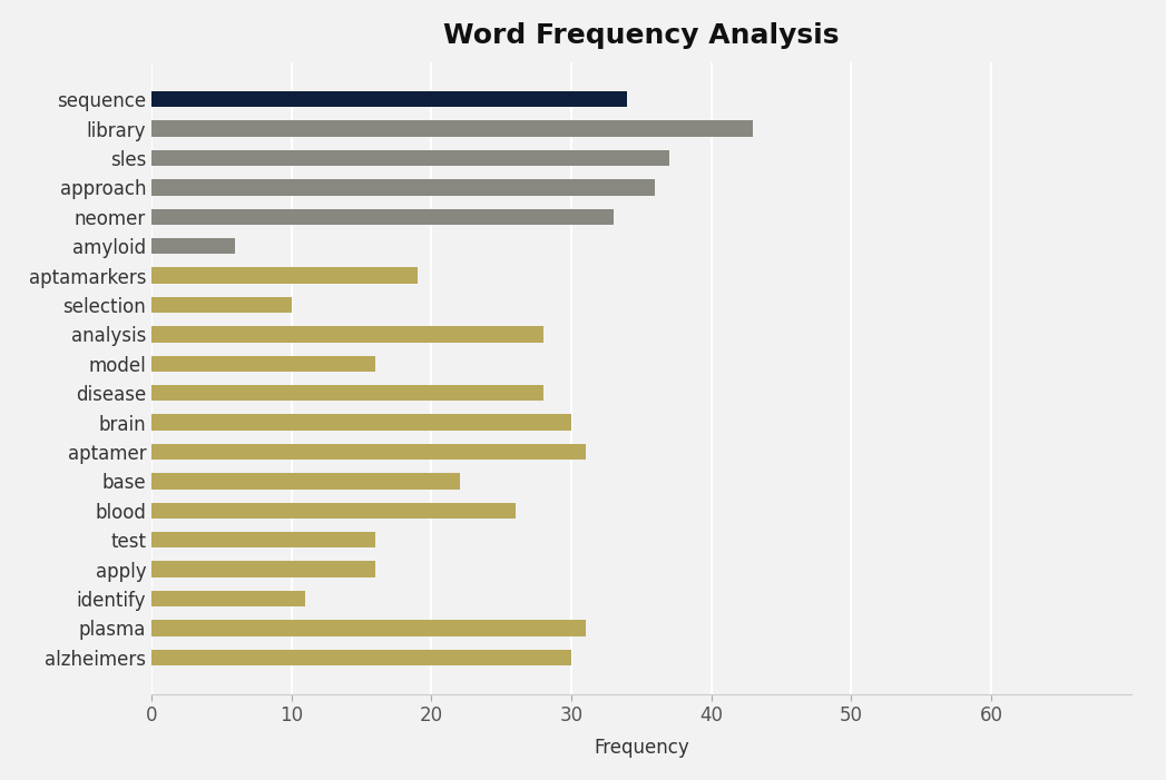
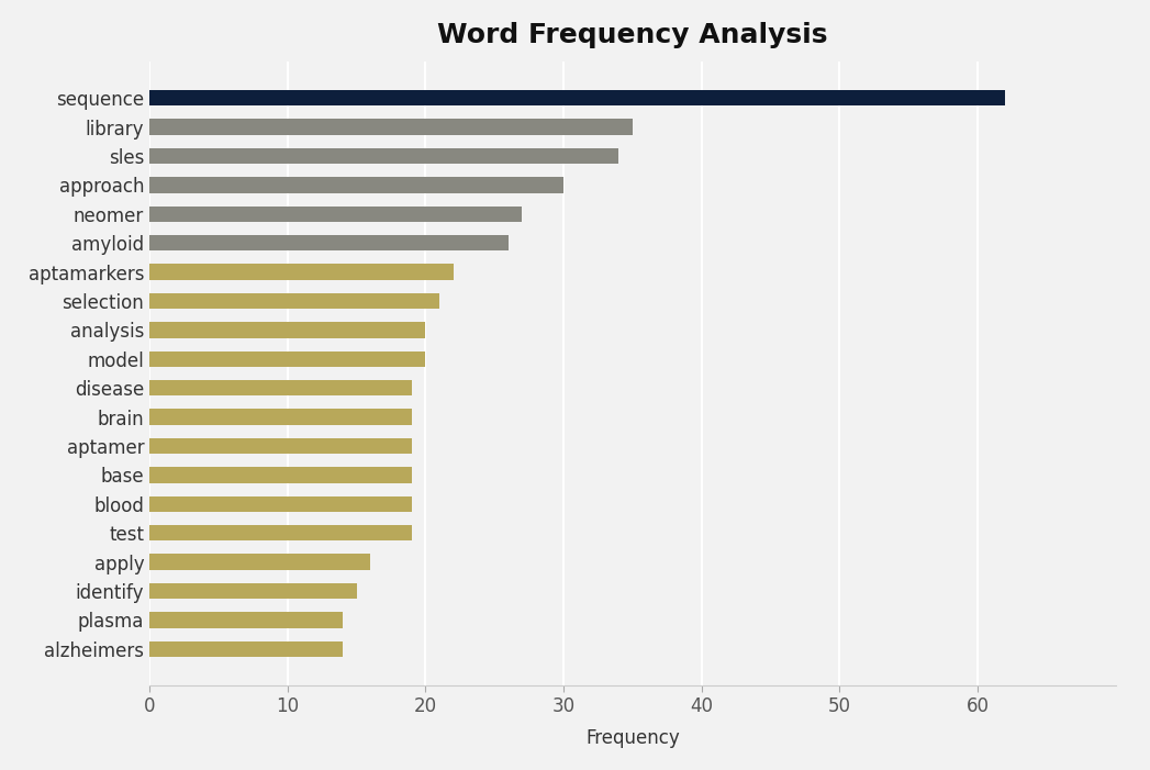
sequence: 34 -> 62
library: 43 -> 35
sles: 37 -> 34
approach: 36 -> 30
neomer: 33 -> 27
amyloid: 6 -> 26
aptamarkers: 19 -> 22
selection: 10 -> 21
analysis: 28 -> 20
model: 16 -> 20
disease: 28 -> 19
brain: 30 -> 19
aptamer: 31 -> 19
base: 22 -> 19
blood: 26 -> 19
test: 16 -> 19
identify: 11 -> 15
plasma: 31 -> 14
alzheimers: 30 -> 14
